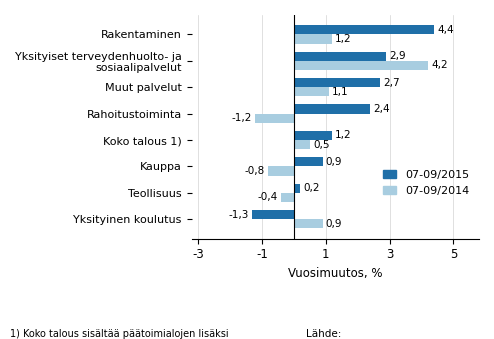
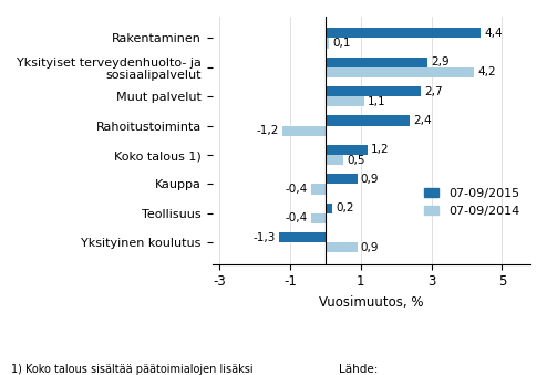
07-09/2014/Rakentaminen: 1,2 -> 0,1
07-09/2014/Kauppa: -0,8 -> -0,4
